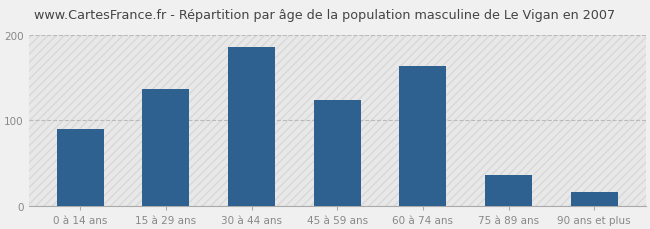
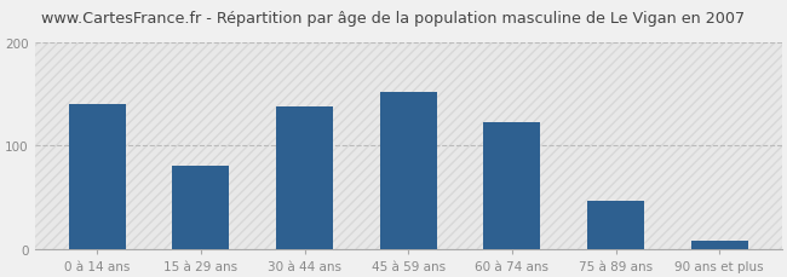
0 à 14 ans: 90 -> 140
15 à 29 ans: 136 -> 80
30 à 44 ans: 186 -> 138
45 à 59 ans: 124 -> 152
60 à 74 ans: 164 -> 122
75 à 89 ans: 36 -> 47
90 ans et plus: 16 -> 8
